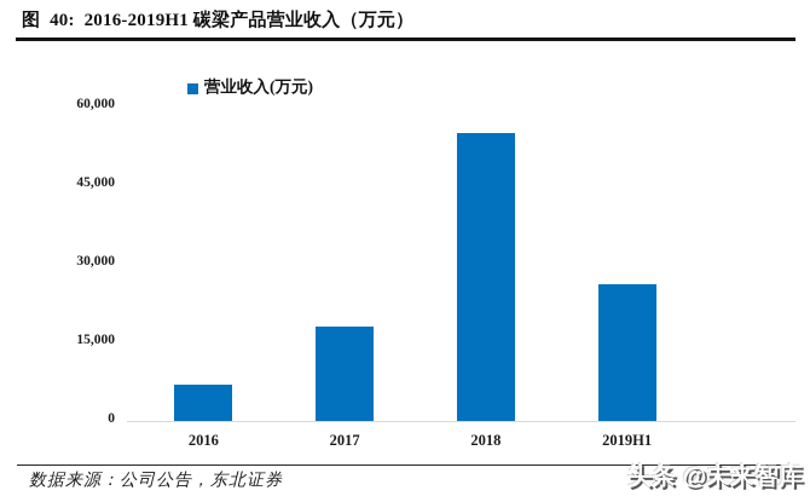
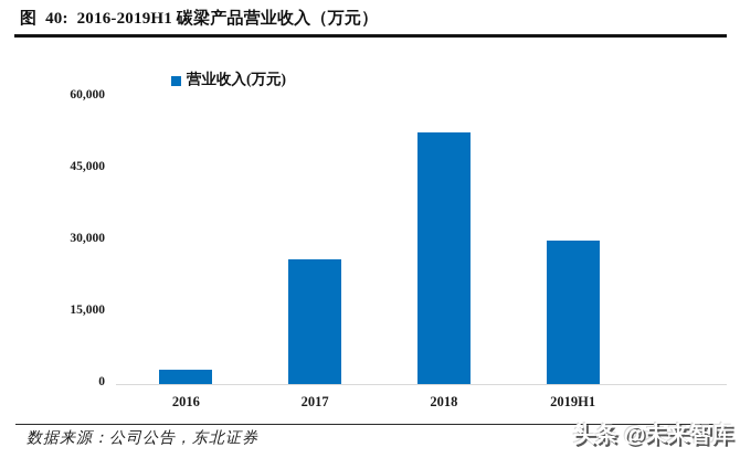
2016: 7000 -> 3000
2017: 18000 -> 26000
2018: 55000 -> 52000
2019H1: 26000 -> 30000
